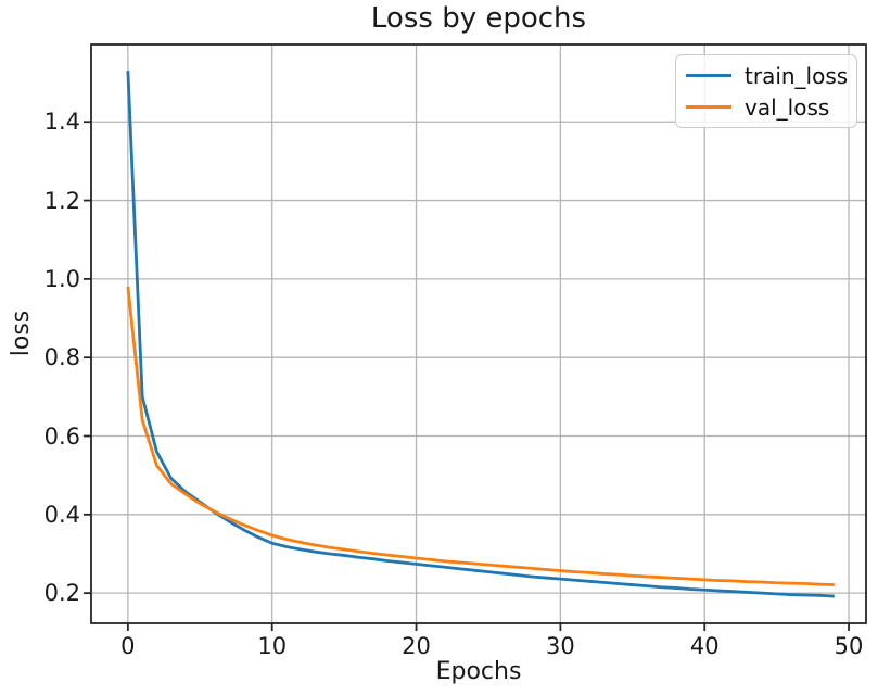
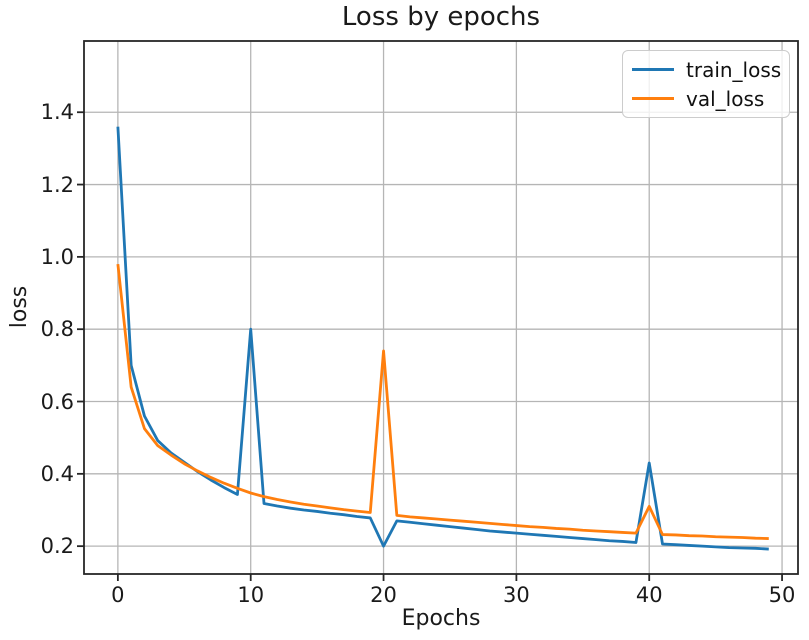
train_loss/0: 1.53 -> 1.36
train_loss/10: 0.33 -> 0.80
train_loss/20: 0.27 -> 0.20
val_loss/20: 0.29 -> 0.74
train_loss/40: 0.21 -> 0.43
val_loss/40: 0.23 -> 0.31
